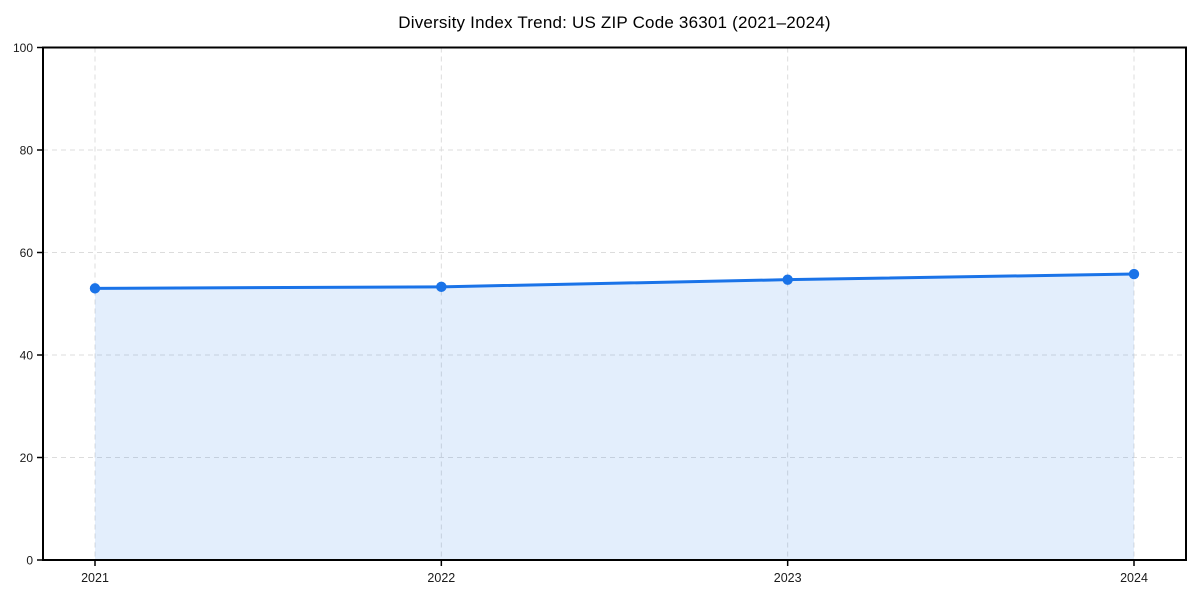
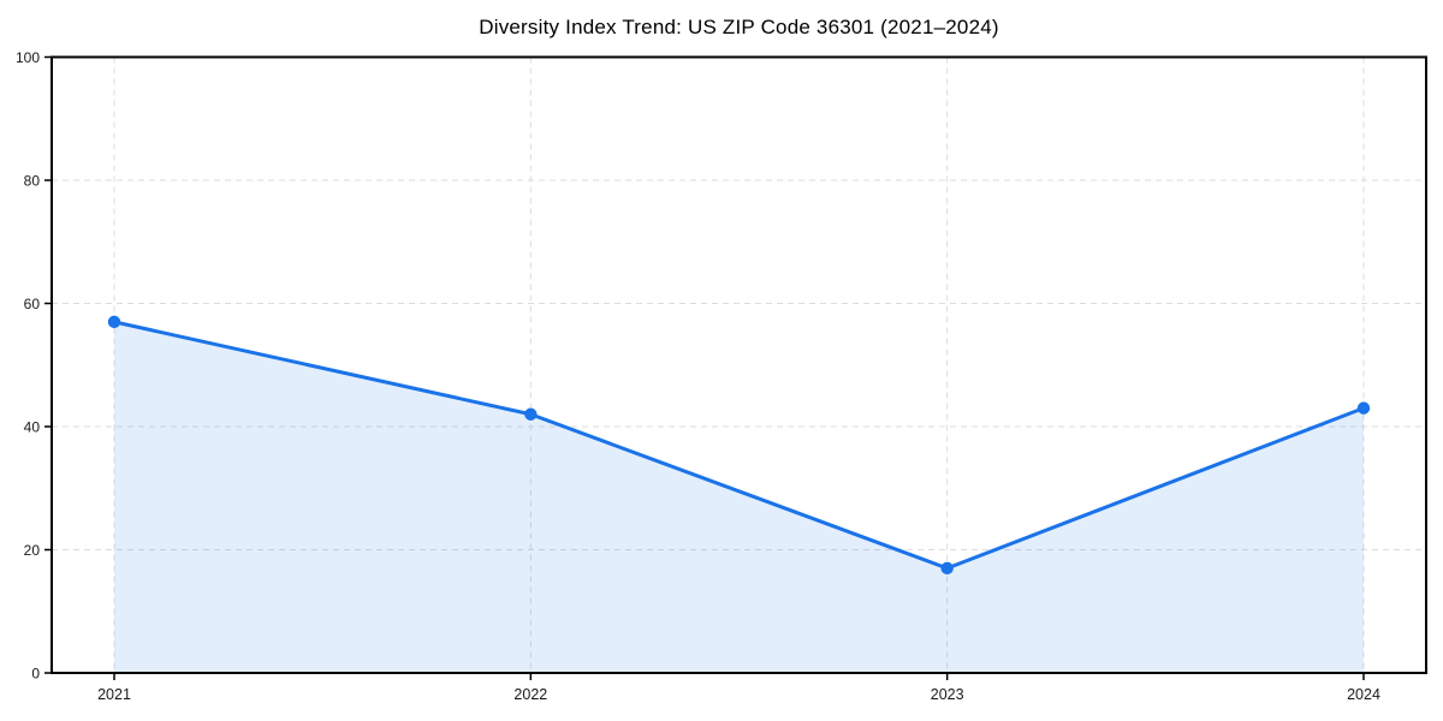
2021: 53 -> 57
2022: 53 -> 42
2023: 55 -> 17
2024: 56 -> 43
